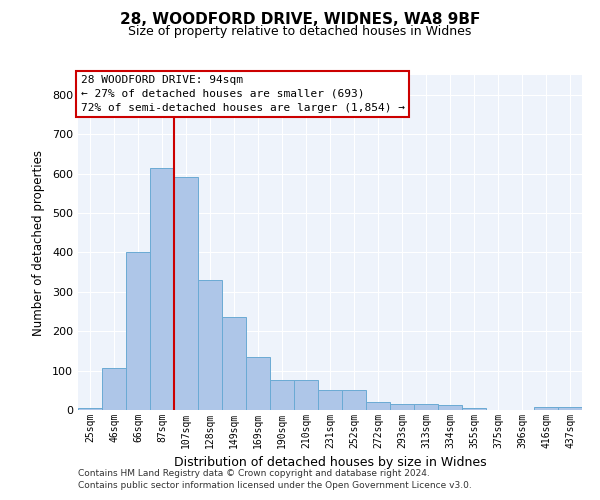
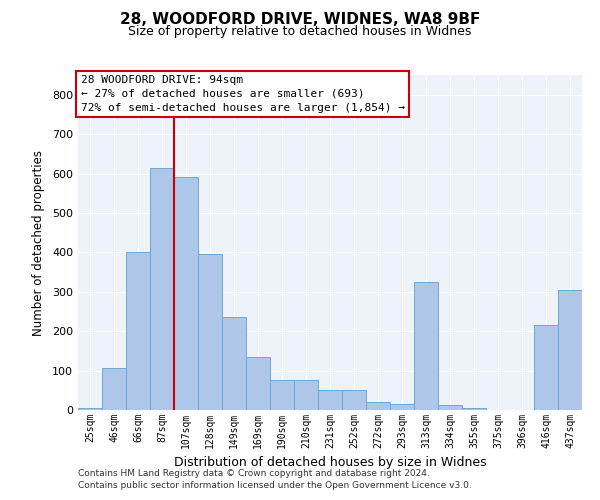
128sqm: 330 -> 395
313sqm: 15 -> 325
416sqm: 8 -> 215
437sqm: 8 -> 305
